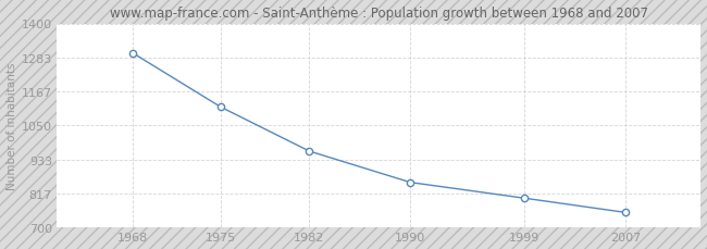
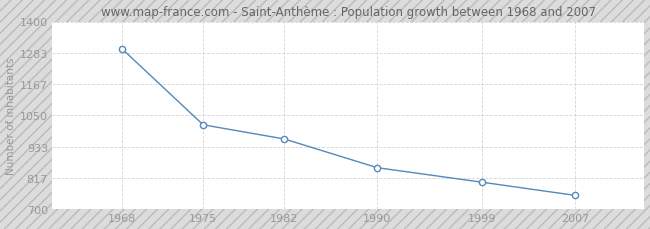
1975: 1113 -> 1015
